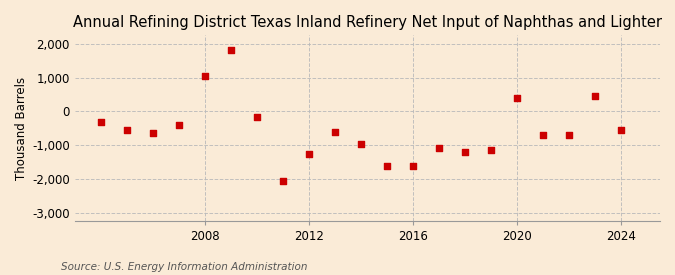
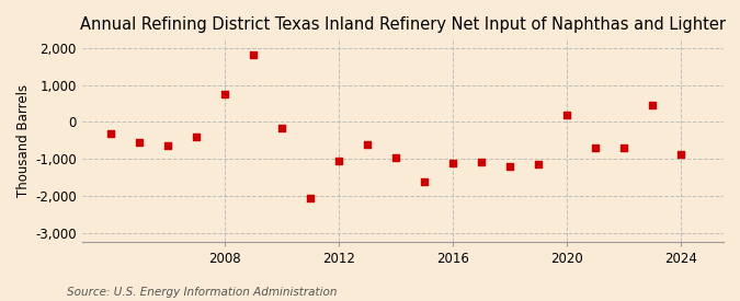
2008: 1,050 -> 750
2012: -1,250 -> -1,060
2016: -1,600 -> -1,100
2020: 400 -> 200
2024: -550 -> -870
